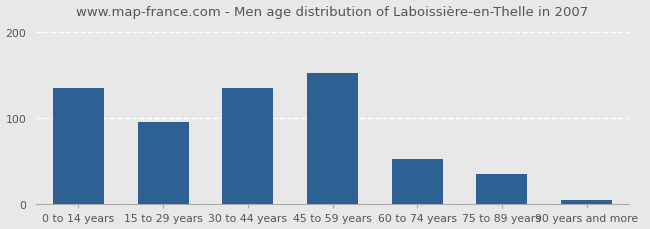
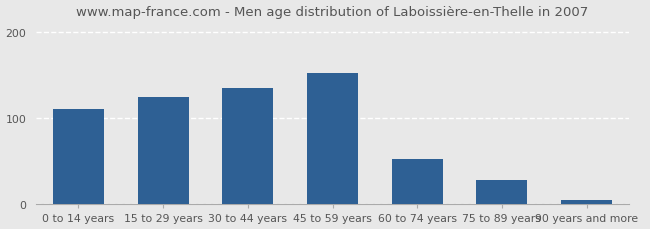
0 to 14 years: 135 -> 110
15 to 29 years: 95 -> 124
75 to 89 years: 35 -> 28
